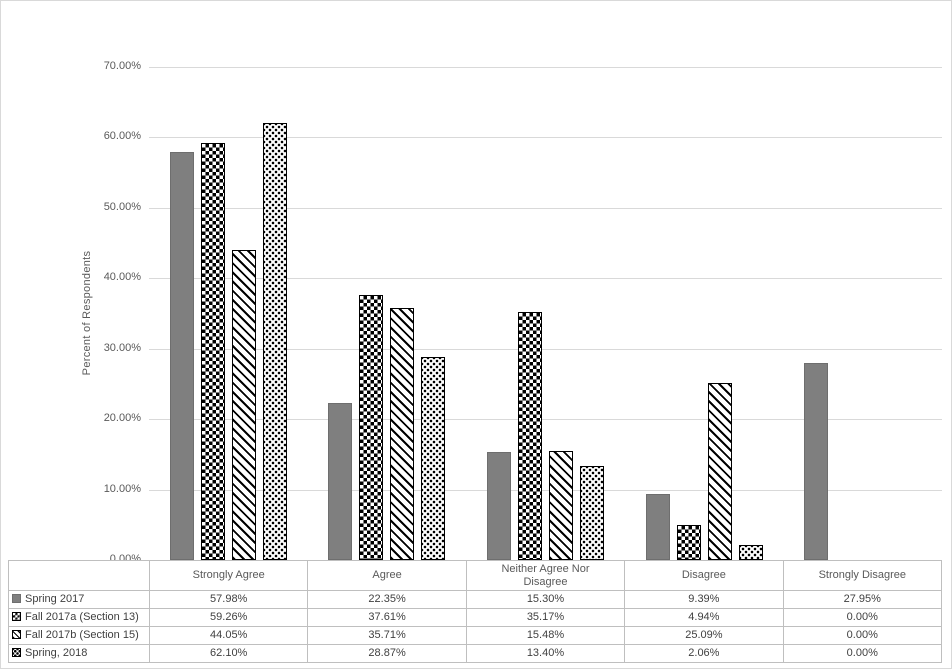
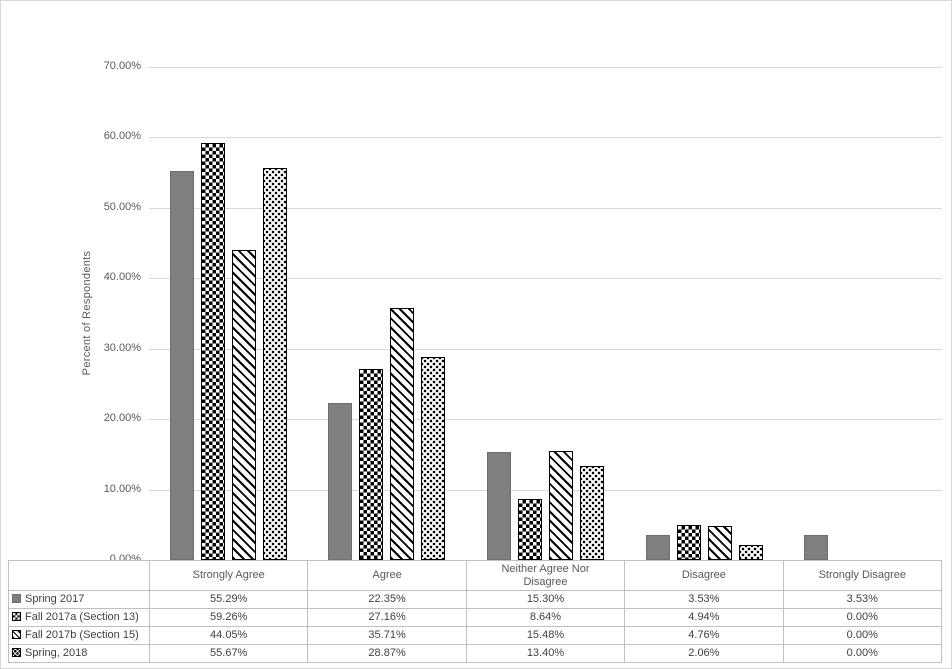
Spring 2017/Strongly Agree: 57.98% -> 55.29%
Spring, 2018/Strongly Agree: 62.10% -> 55.67%
Fall 2017a (Section 13)/Agree: 37.61% -> 27.16%
Fall 2017a (Section 13)/Neither Agree Nor Disagree: 35.17% -> 8.64%
Spring 2017/Disagree: 9.39% -> 3.53%
Fall 2017b (Section 15)/Disagree: 25.09% -> 4.76%
Spring 2017/Strongly Disagree: 27.95% -> 3.53%
